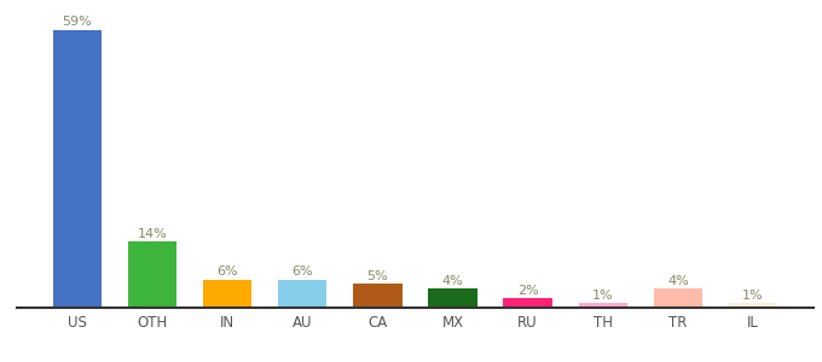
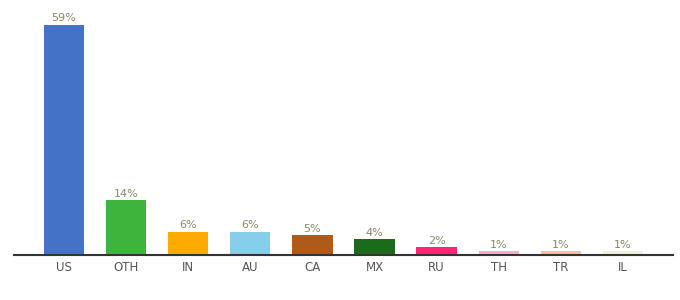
TR: 4% -> 1%
